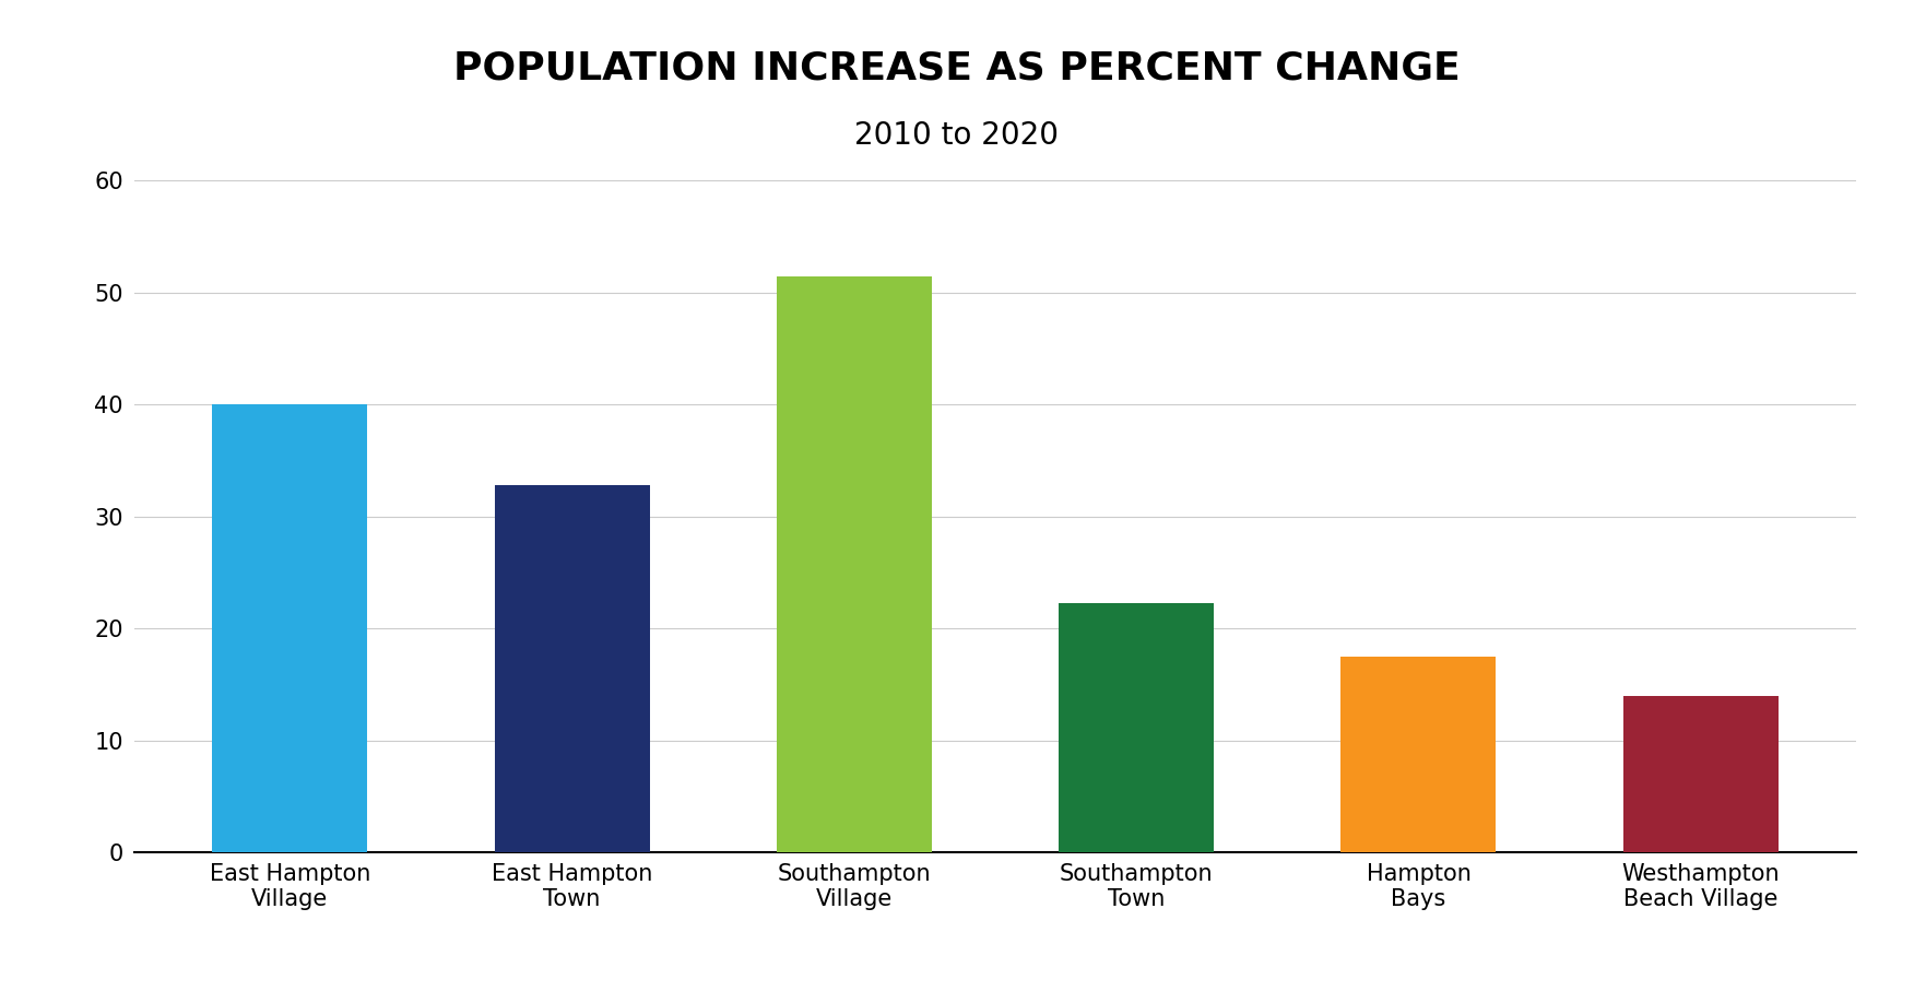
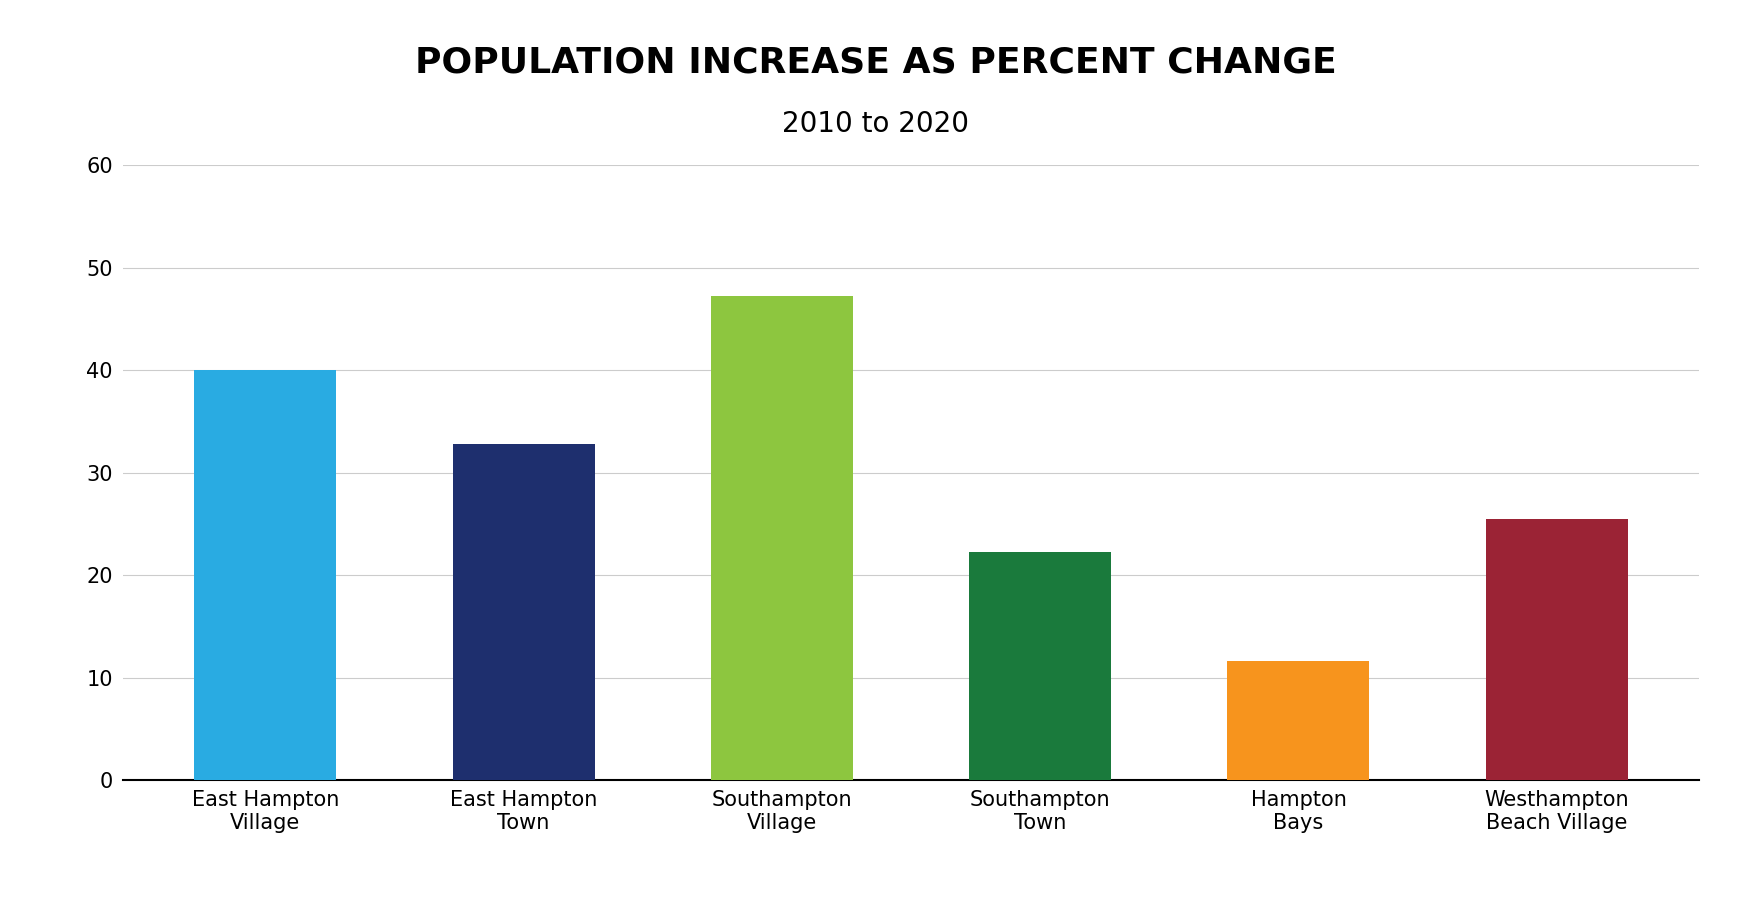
Southampton Village: 51.4 -> 47.2
Hampton Bays: 17.5 -> 11.6
Westhampton Beach Village: 14.0 -> 25.5
